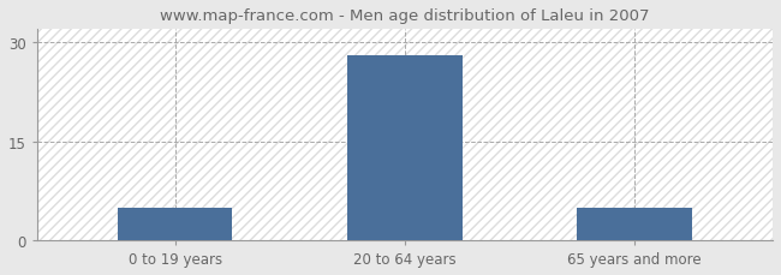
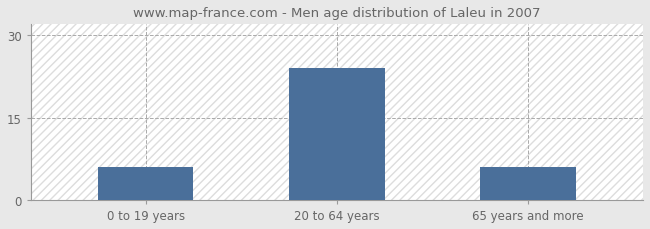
0 to 19 years: 5 -> 6
20 to 64 years: 28 -> 24
65 years and more: 5 -> 6
